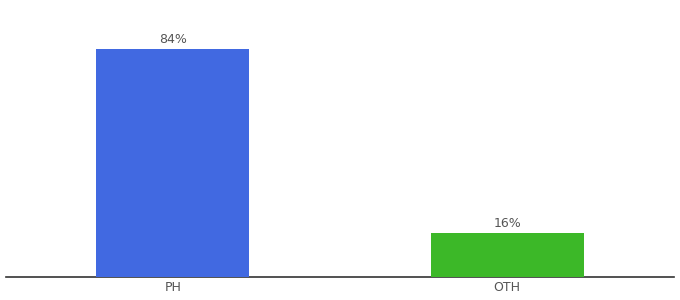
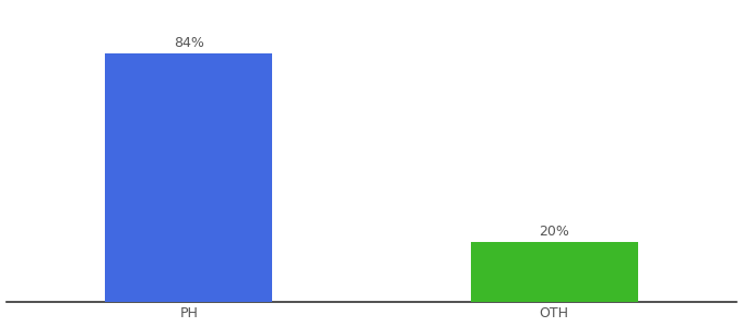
OTH: 16% -> 20%
